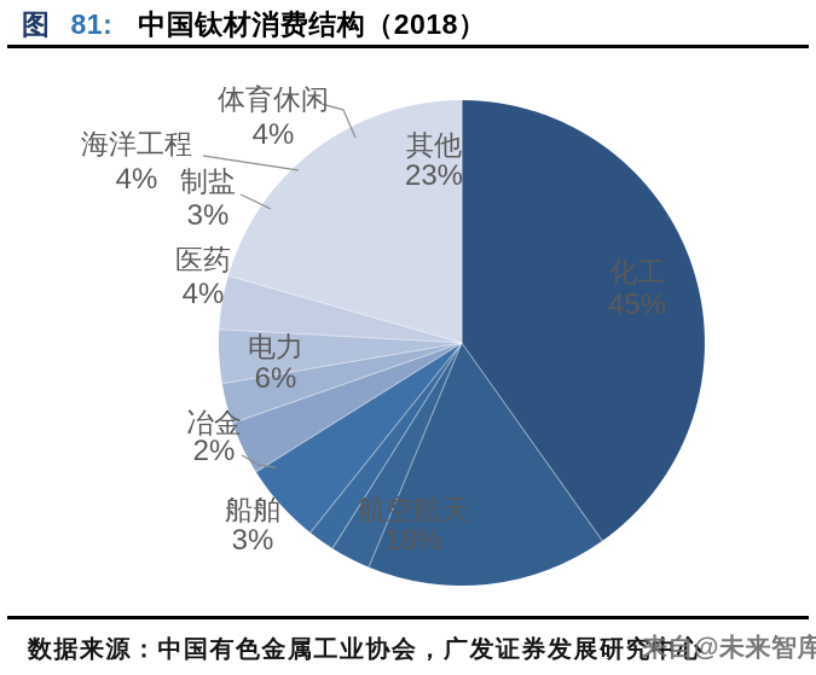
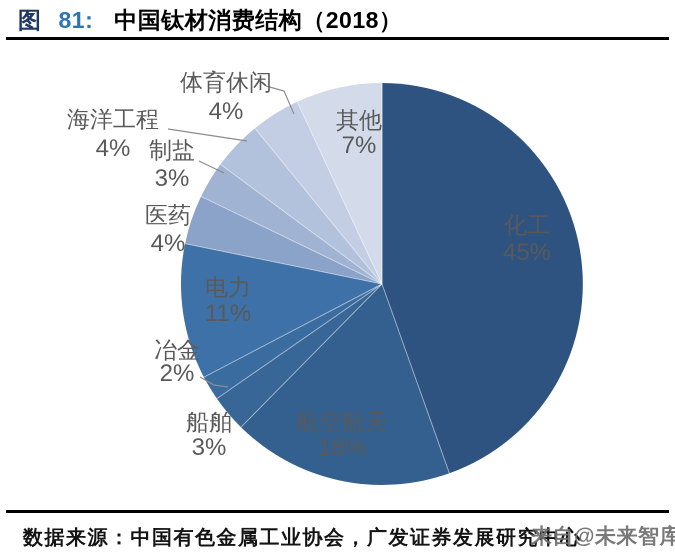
电力: 6% -> 11%
其他: 23% -> 7%
